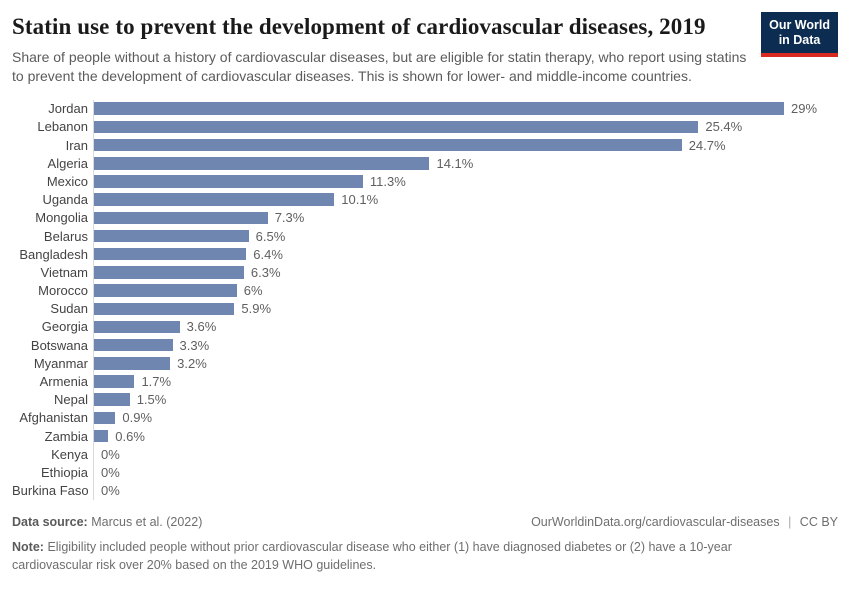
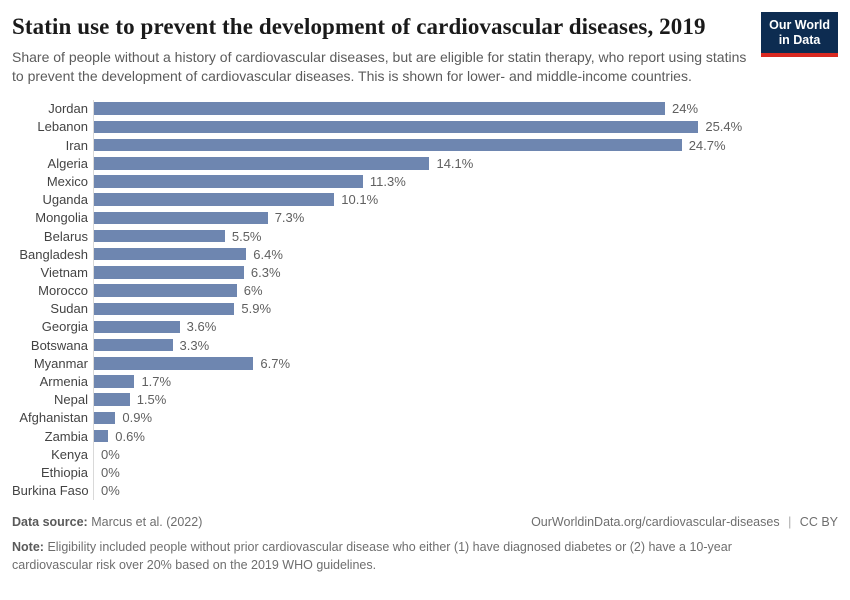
Jordan: 29% -> 24%
Belarus: 6.5% -> 5.5%
Myanmar: 3.2% -> 6.7%
